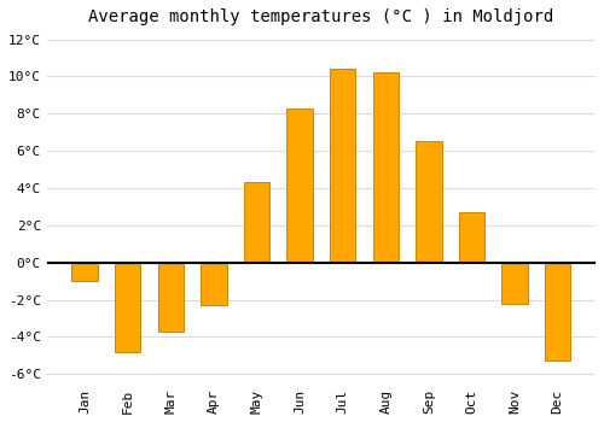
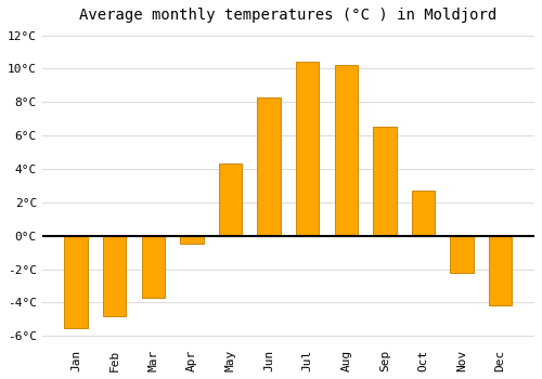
Jan: -1.0°C -> -5.5°C
Apr: -2.3°C -> -0.5°C
Dec: -5.3°C -> -4.2°C
